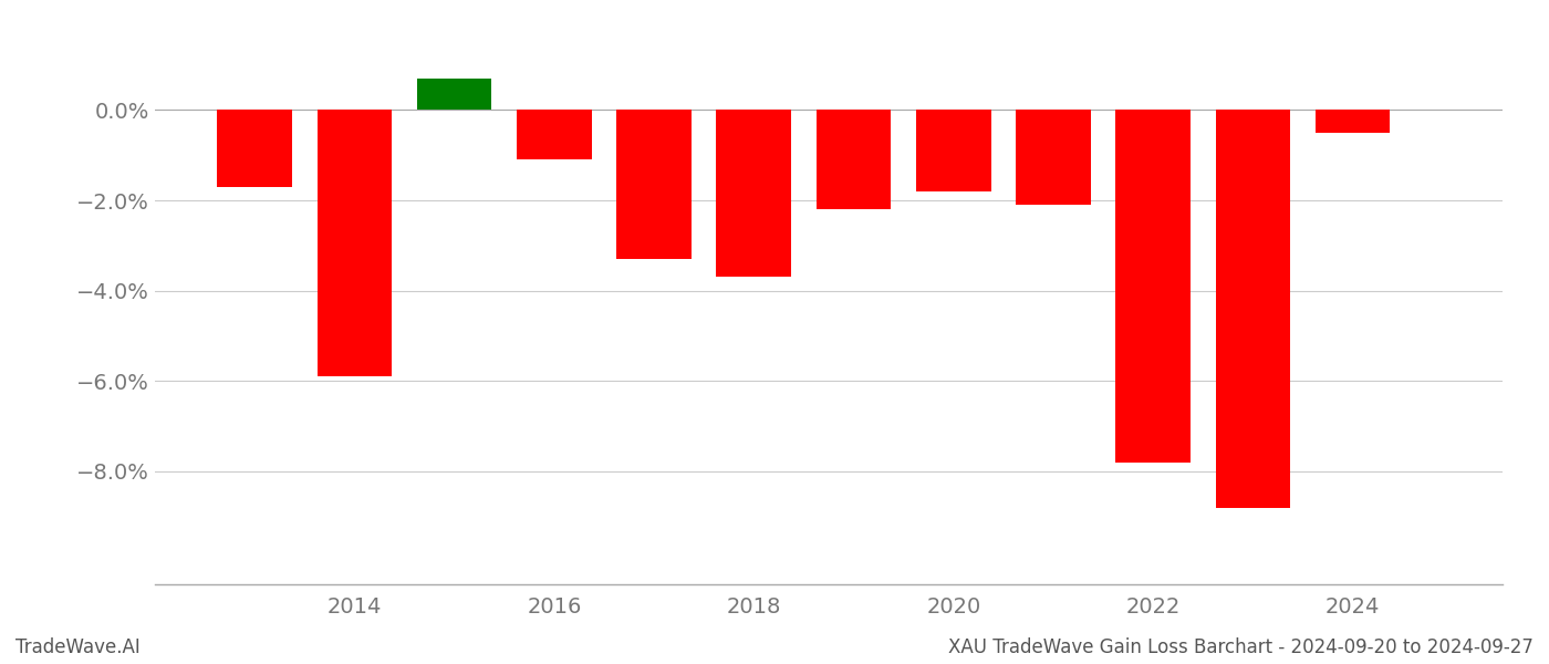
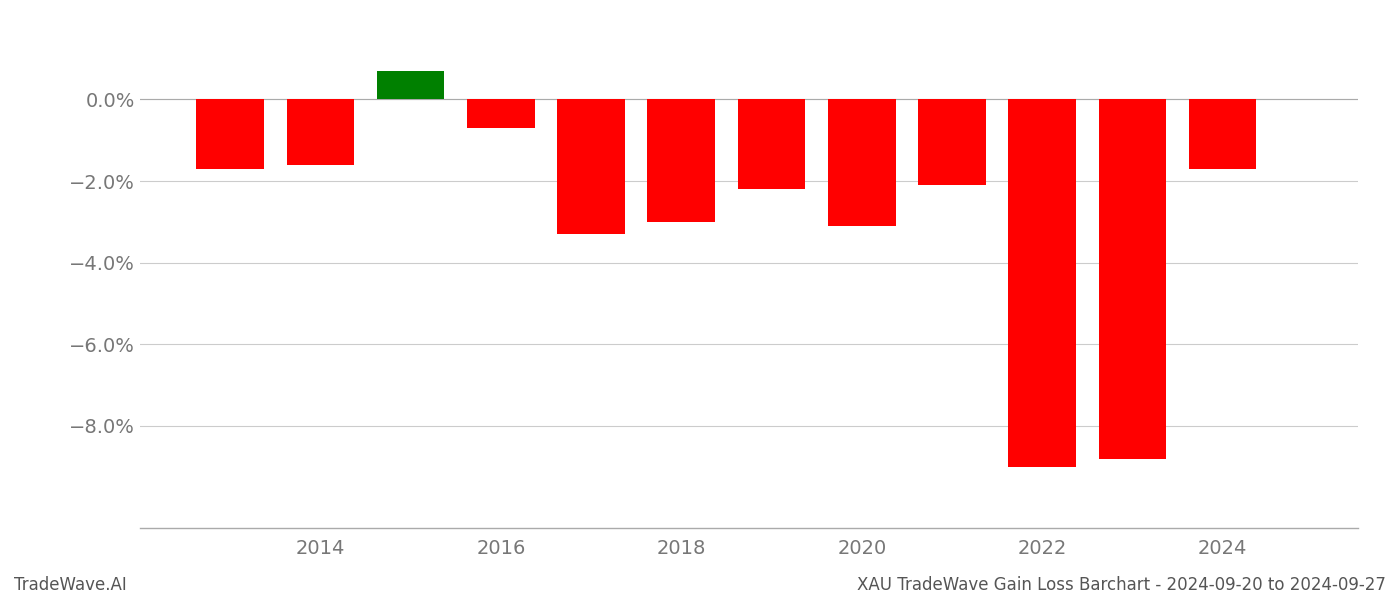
2014: -5.9% -> -1.6%
2016: -1.1% -> -0.7%
2018: -3.7% -> -3.0%
2020: -1.8% -> -3.1%
2022: -7.8% -> -9.0%
2024: -0.5% -> -1.7%
